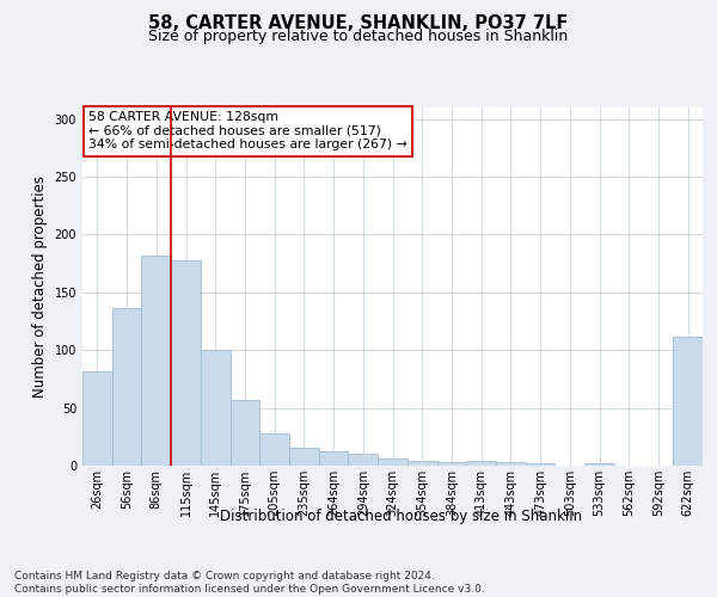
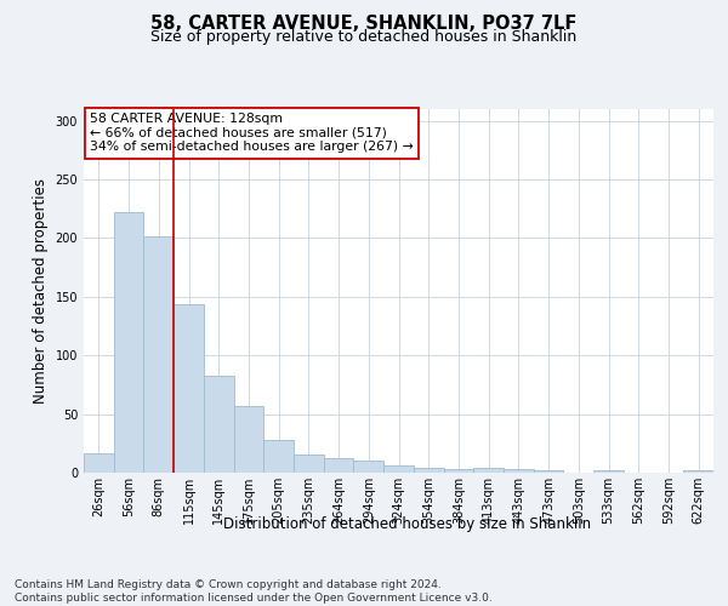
26sqm: 82 -> 17
56sqm: 136 -> 222
86sqm: 182 -> 202
115sqm: 178 -> 144
145sqm: 100 -> 83
622sqm: 112 -> 2
